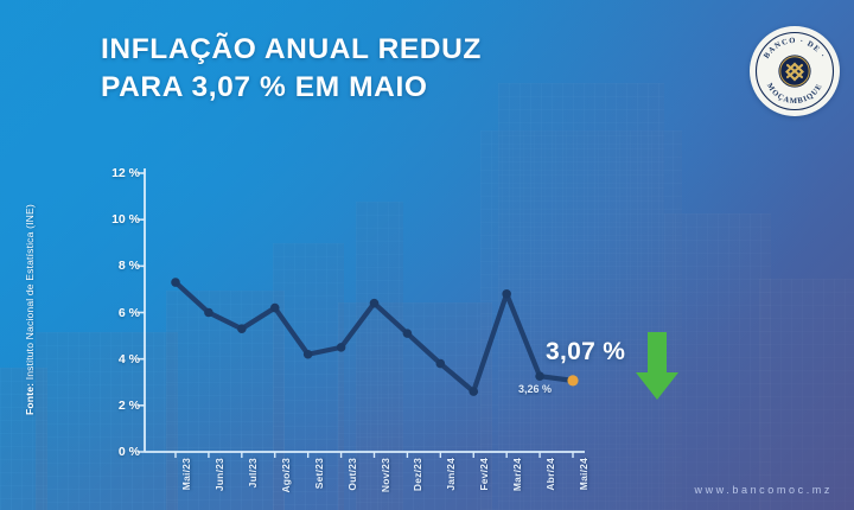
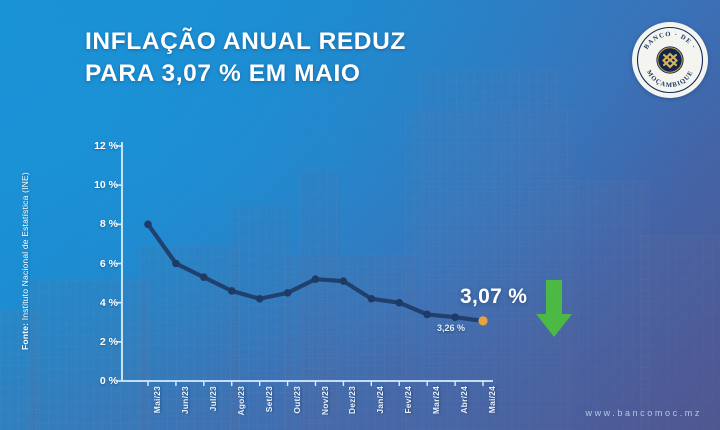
Mai/23: 7.3% -> 8.0%
Ago/23: 6.2% -> 4.6%
Nov/23: 6.4% -> 5.2%
Jan/24: 3.8% -> 4.2%
Fev/24: 2.6% -> 4.0%
Mar/24: 6.8% -> 3.4%
